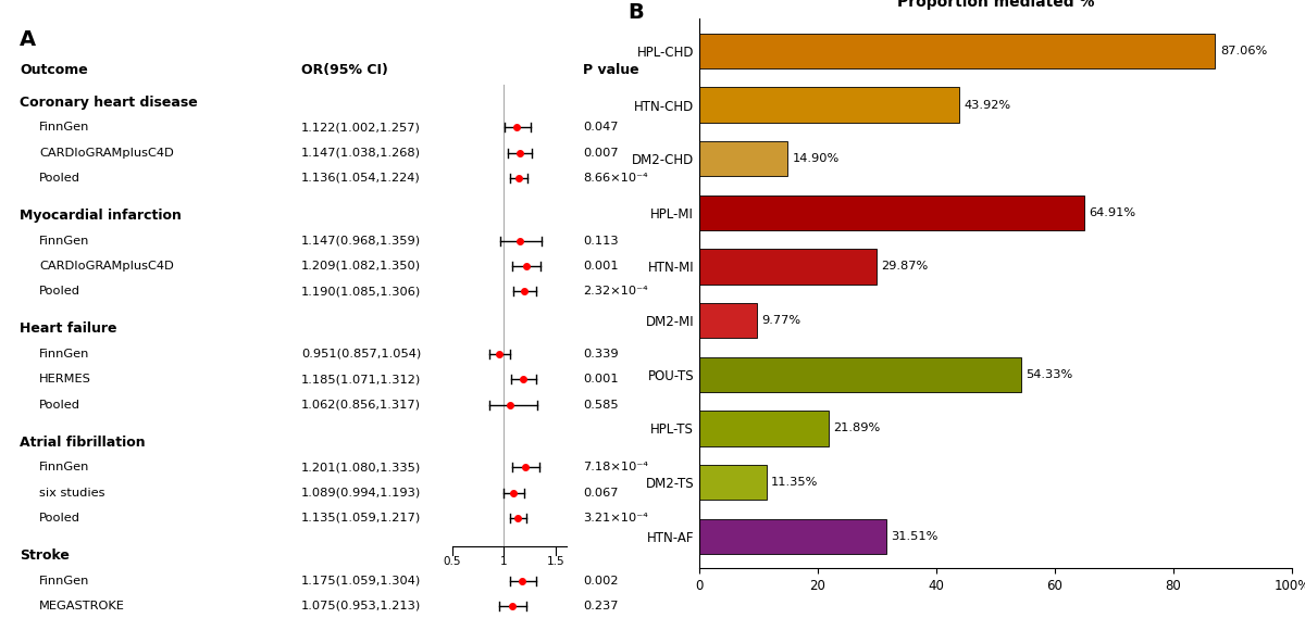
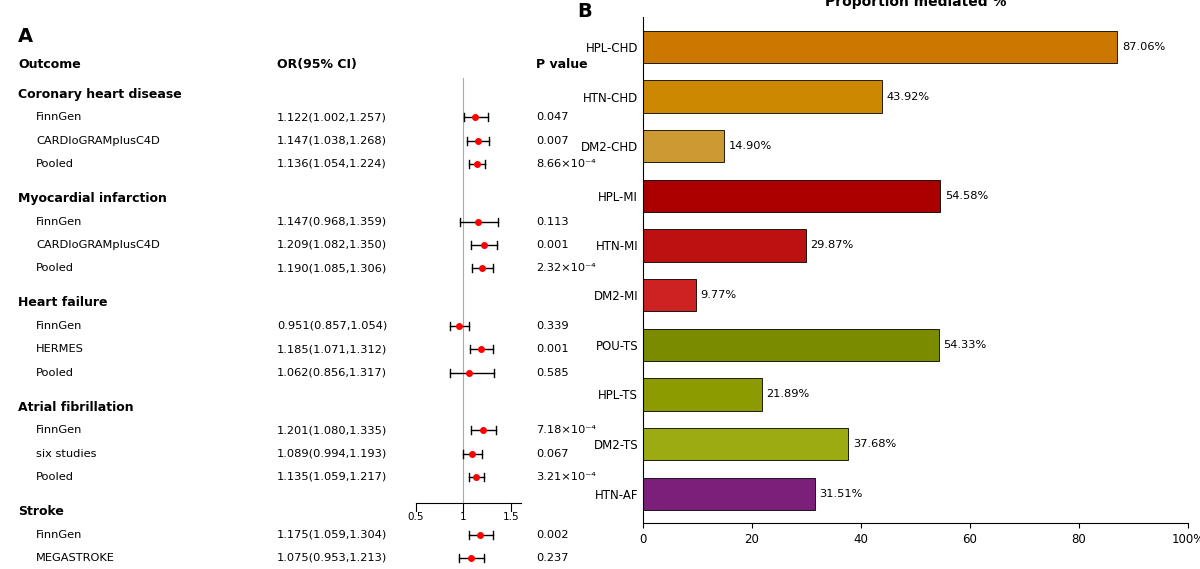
HPL-MI: 64.91% -> 54.58%
DM2-TS: 11.35% -> 37.68%
